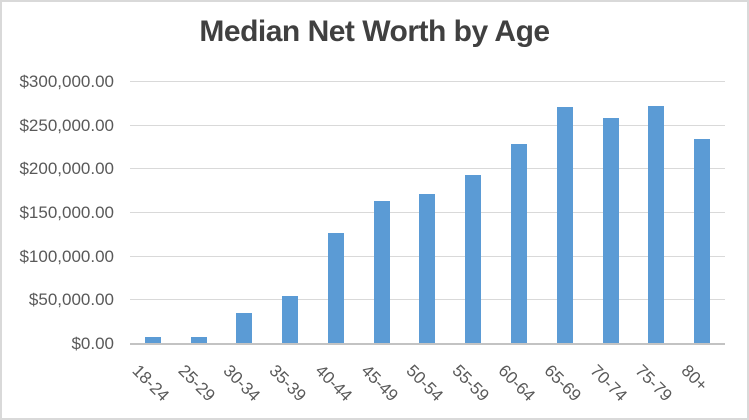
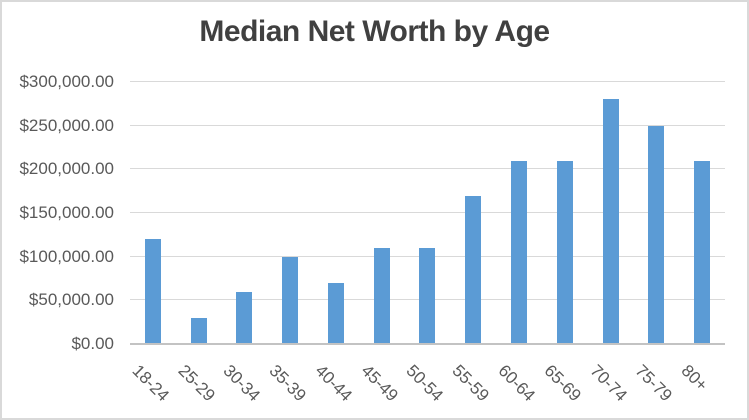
18-24: $10000 -> $120000
25-29: $10000 -> $30000
30-34: $40000 -> $60000
35-39: $60000 -> $100000
40-44: $130000 -> $70000
45-49: $160000 -> $110000
50-54: $170000 -> $110000
55-59: $190000 -> $170000
60-64: $230000 -> $210000
65-69: $270000 -> $210000
70-74: $260000 -> $280000
75-79: $270000 -> $250000
80+: $240000 -> $210000
